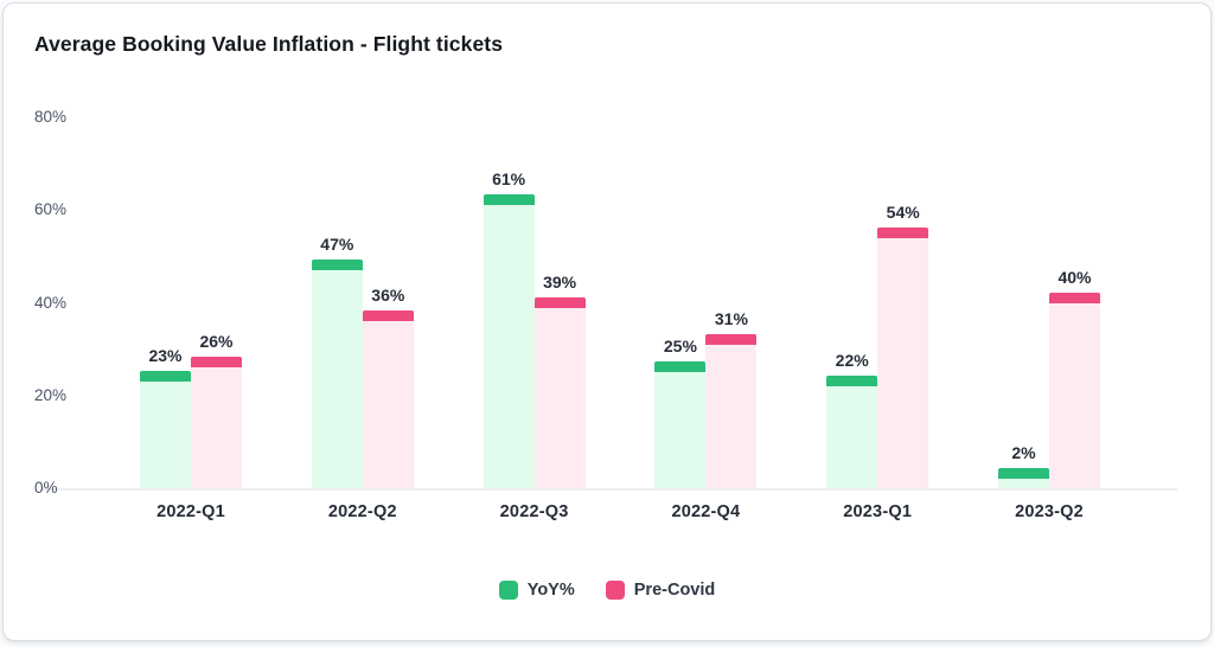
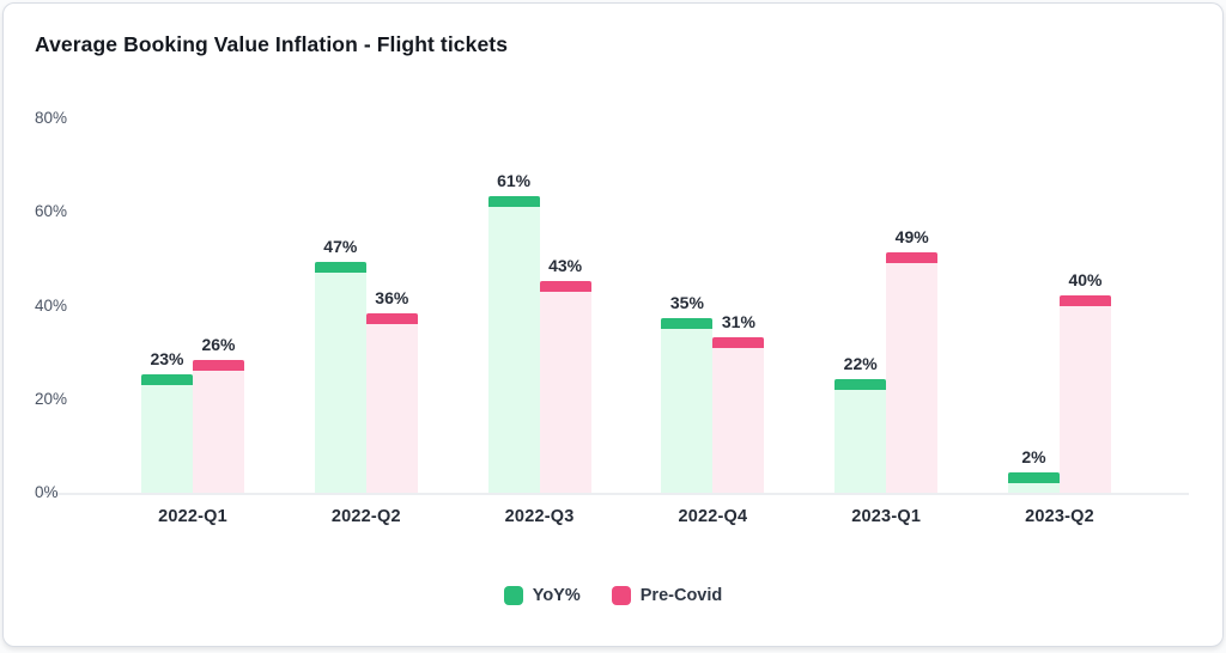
Pre-Covid/2022-Q3: 39% -> 43%
YoY%/2022-Q4: 25% -> 35%
Pre-Covid/2023-Q1: 54% -> 49%
